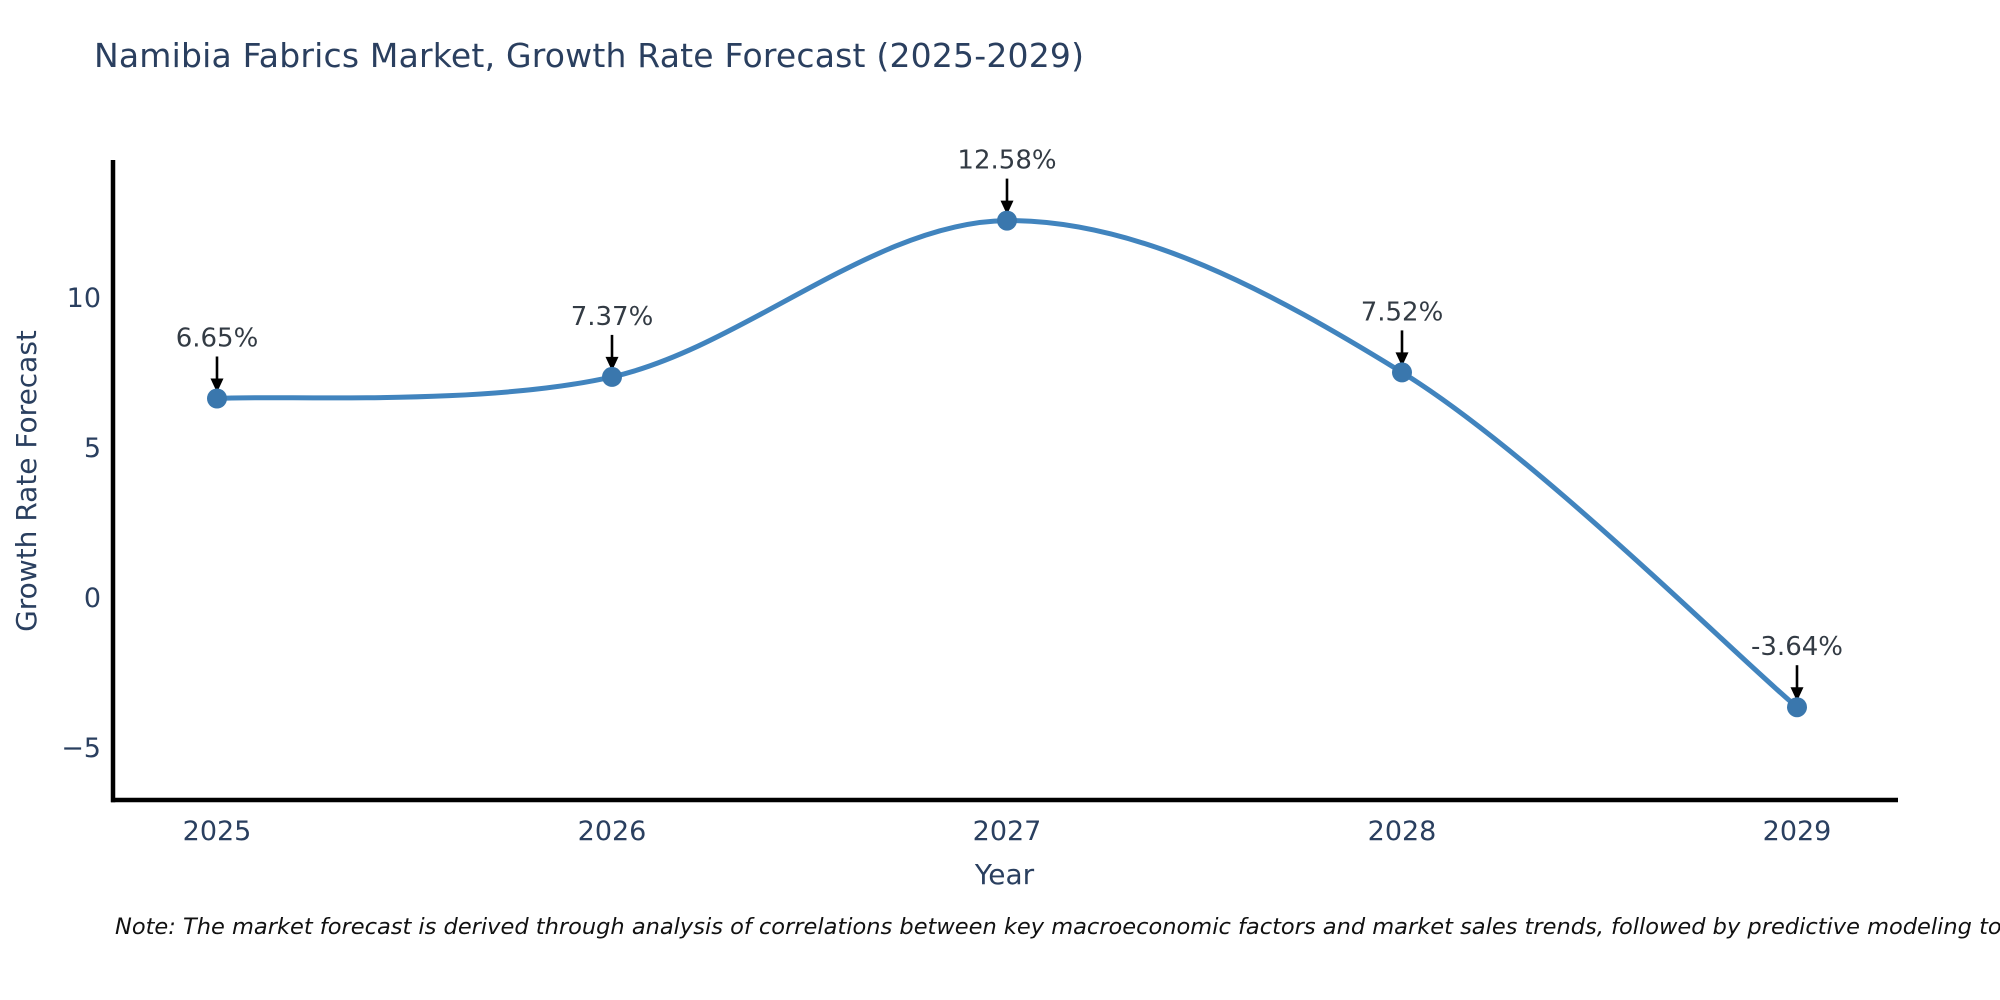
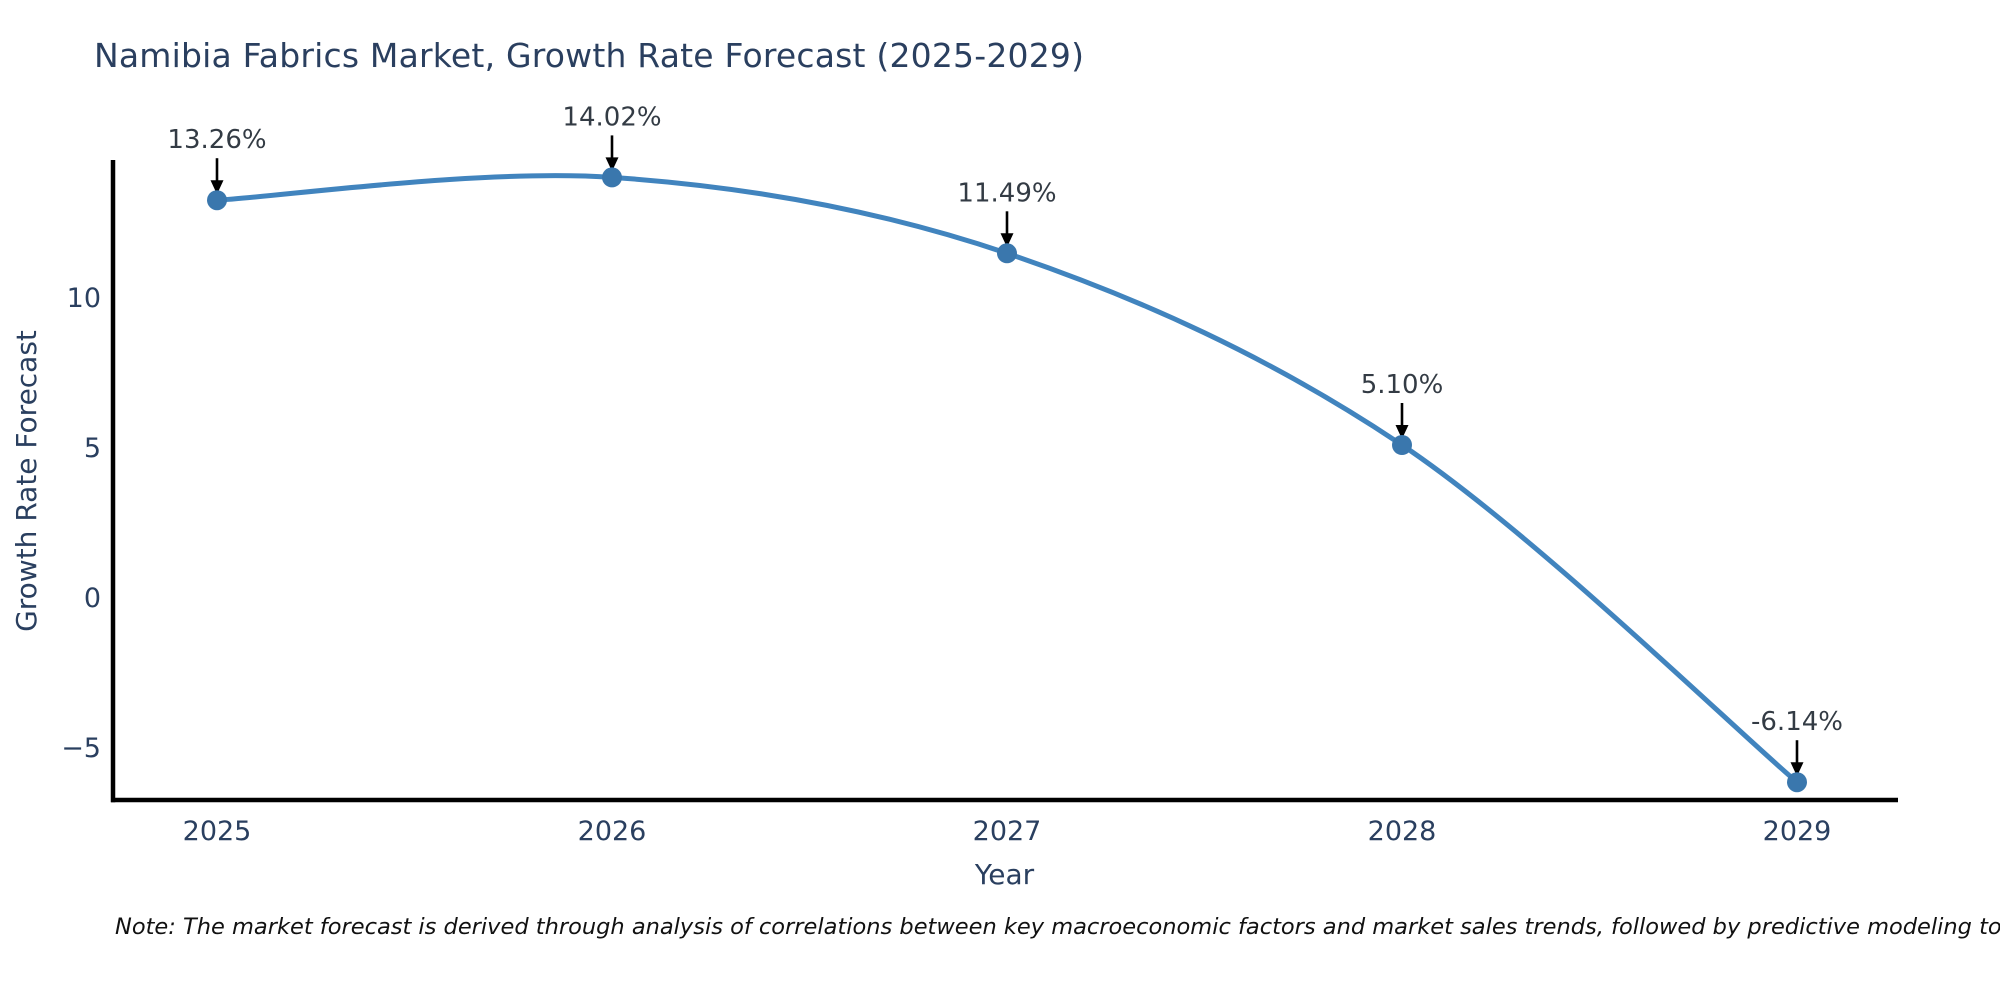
2025: 6.65% -> 13.26%
2026: 7.37% -> 14.02%
2027: 12.58% -> 11.49%
2028: 7.52% -> 5.10%
2029: -3.64% -> -6.14%
